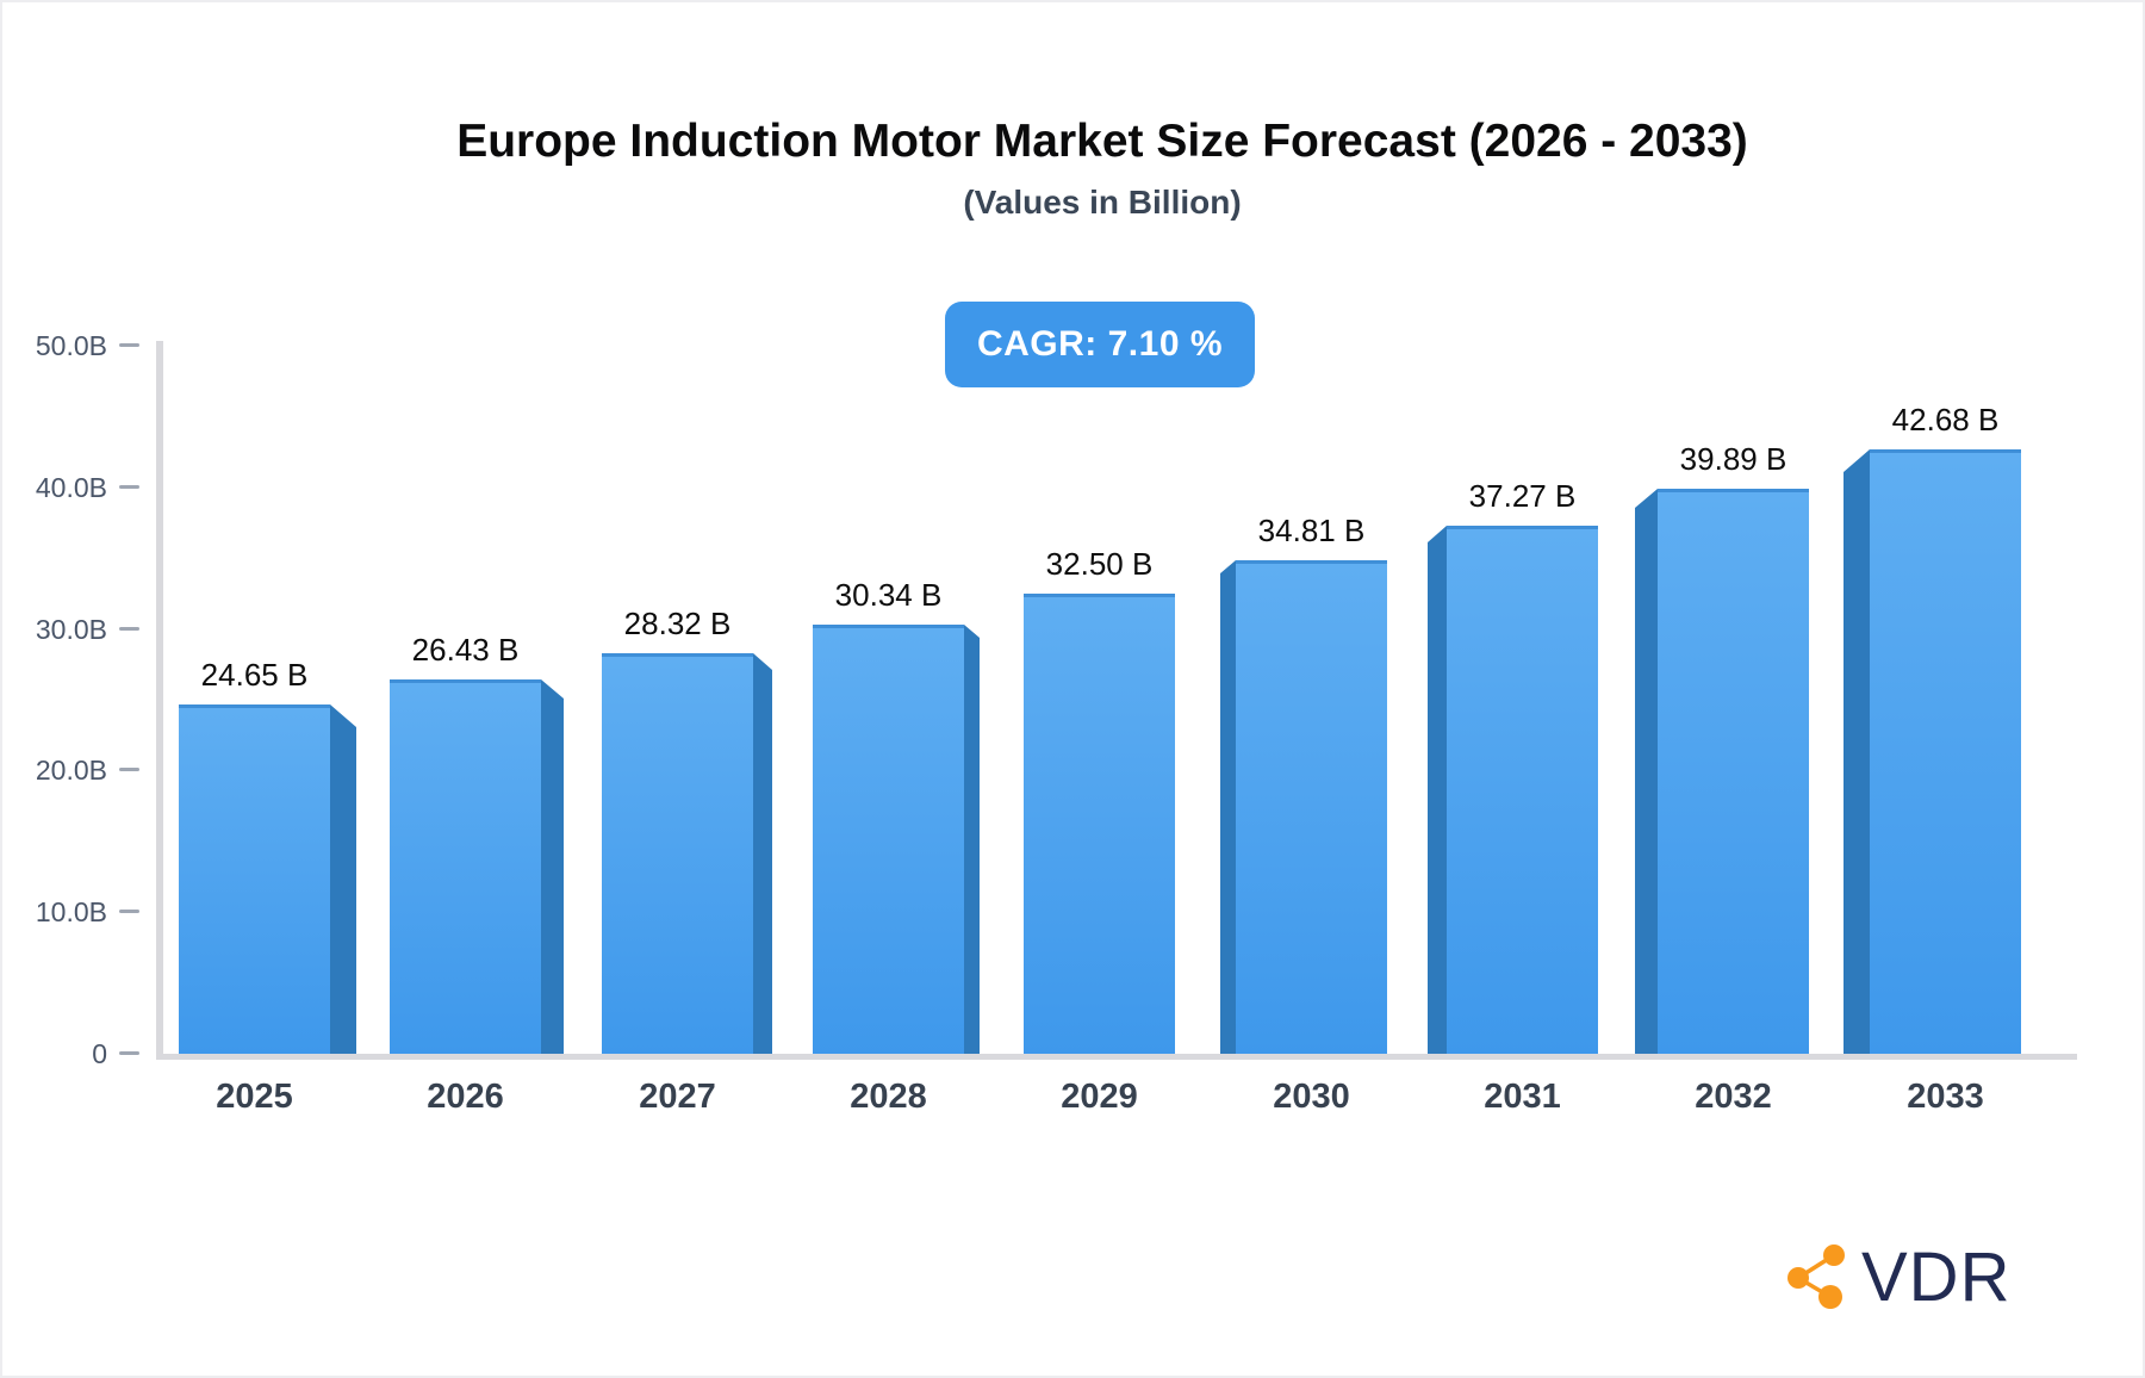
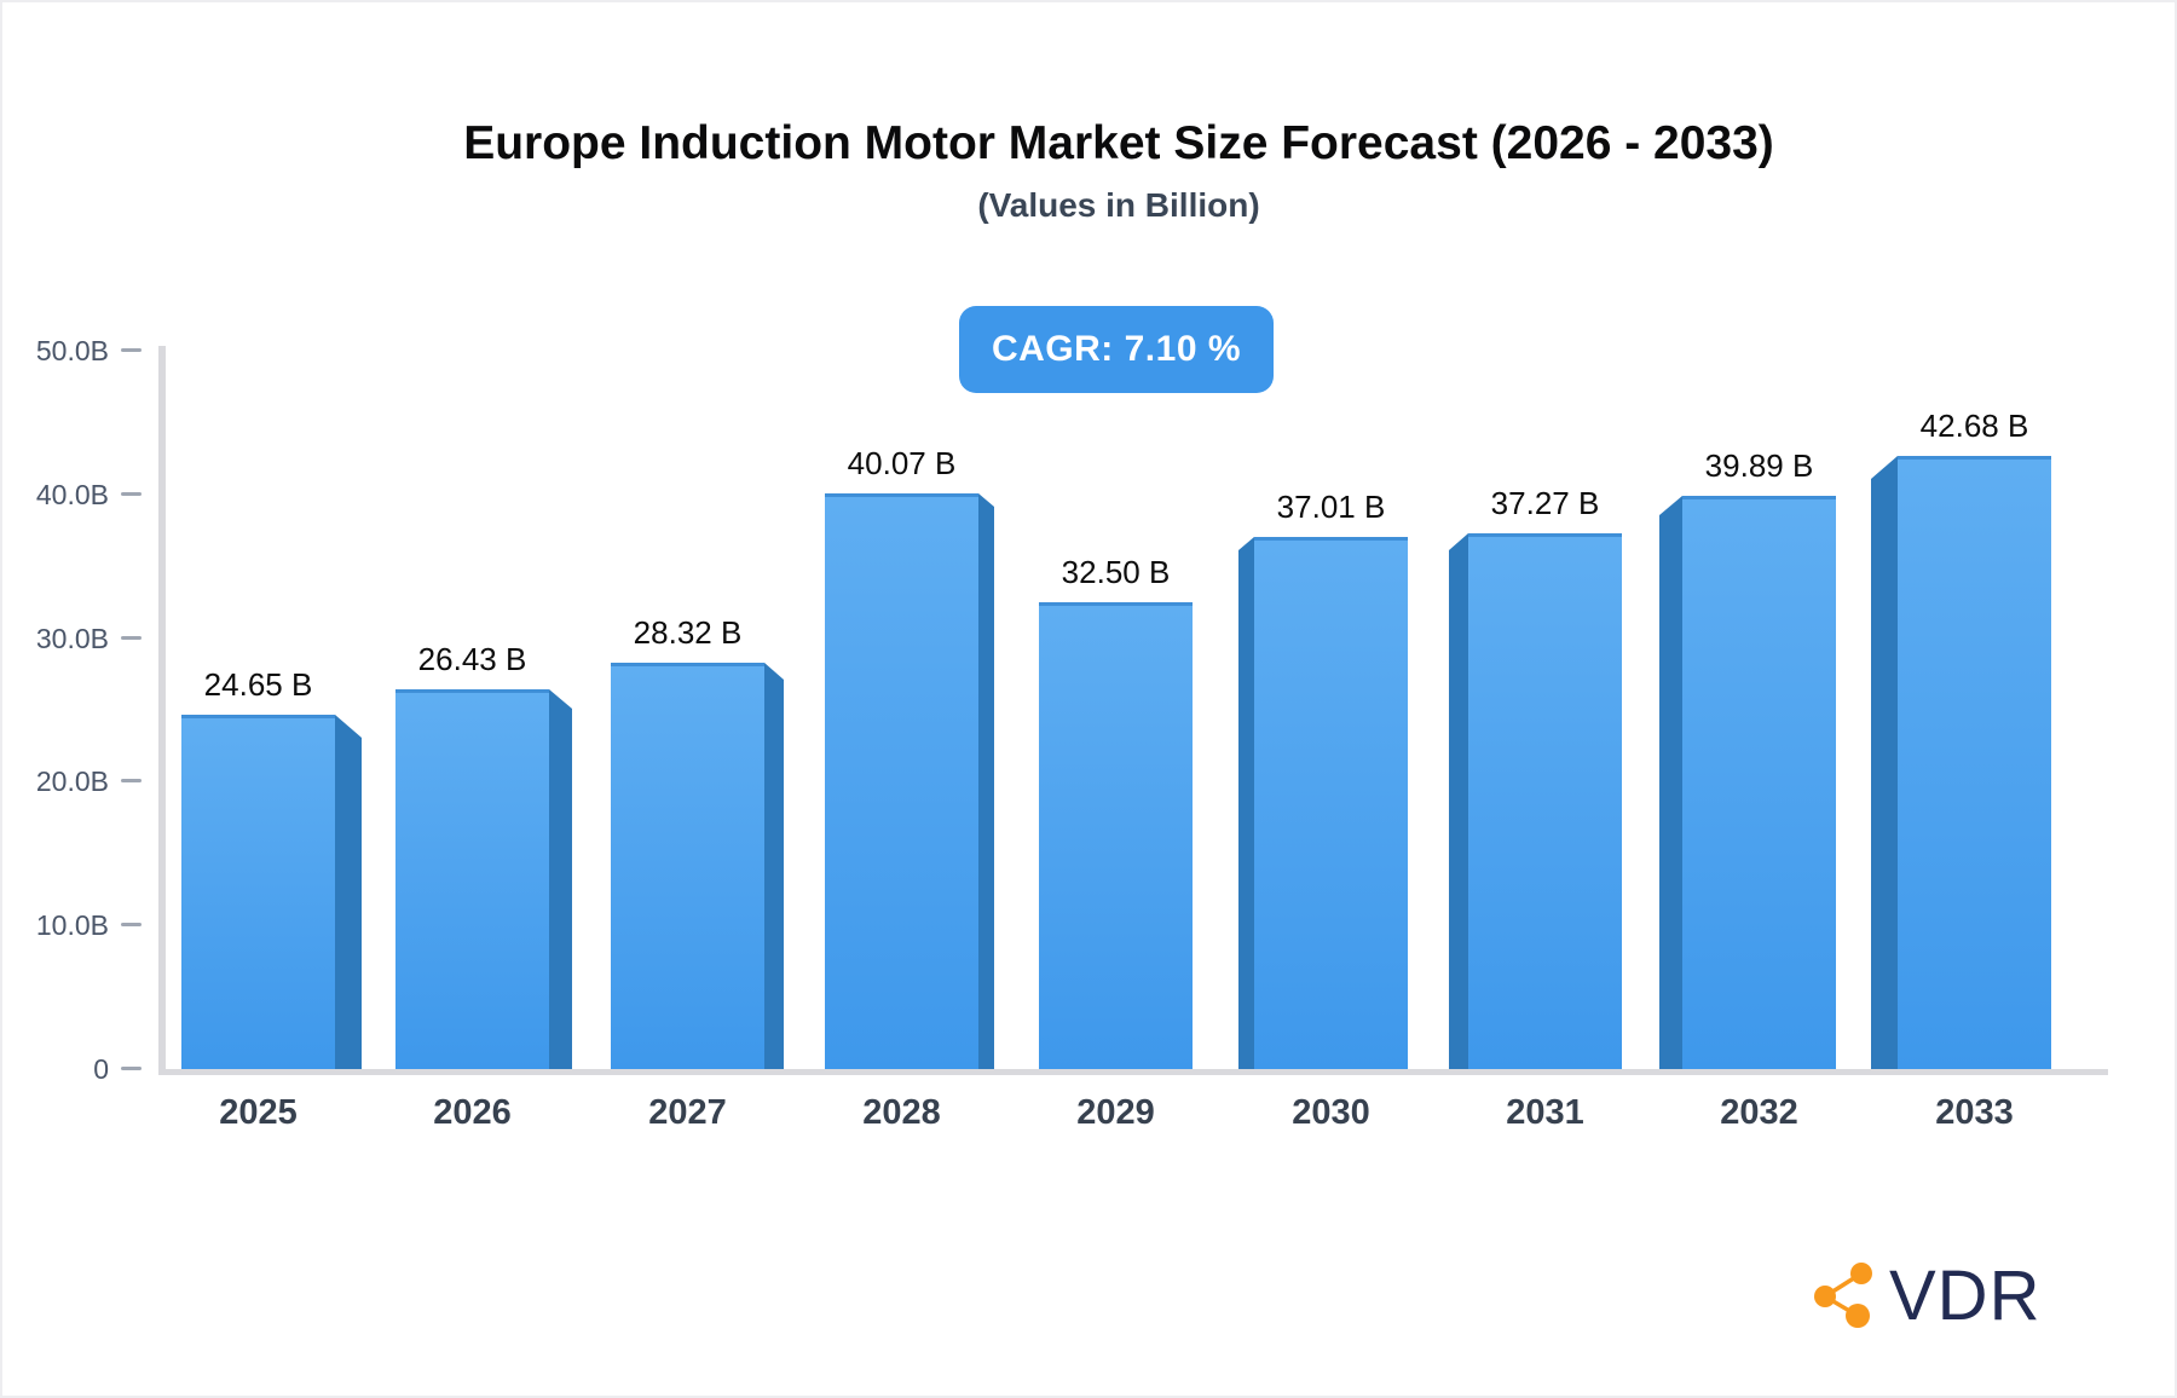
2028: 30.34 -> 40.07
2030: 34.81 -> 37.01
